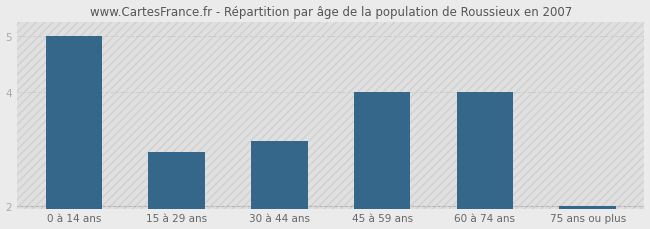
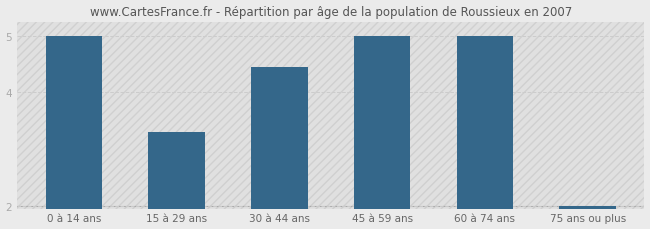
15 à 29 ans: 2.94 -> 3.30
30 à 44 ans: 3.14 -> 4.45
45 à 59 ans: 4.00 -> 5.00
60 à 74 ans: 4.00 -> 5.00
